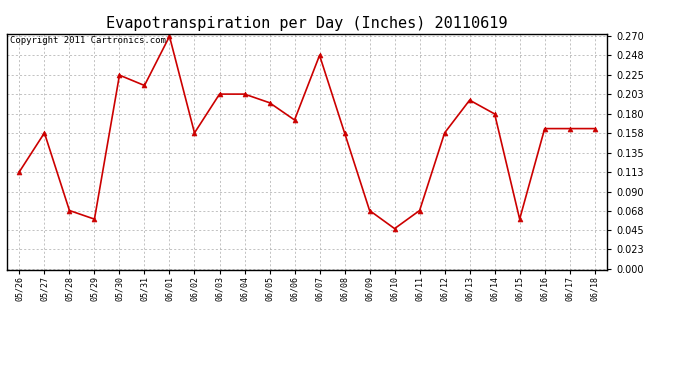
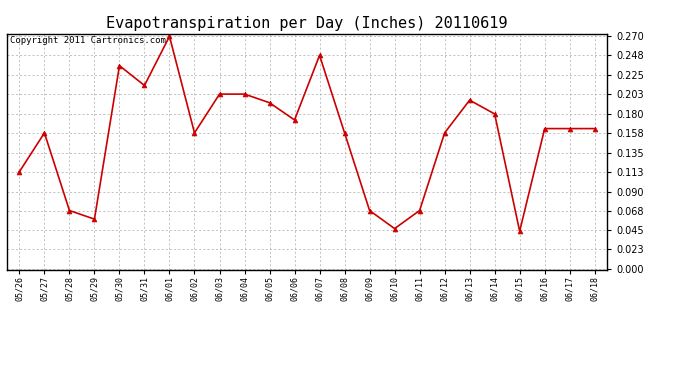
05/30: 0.225 -> 0.236
06/15: 0.058 -> 0.044
